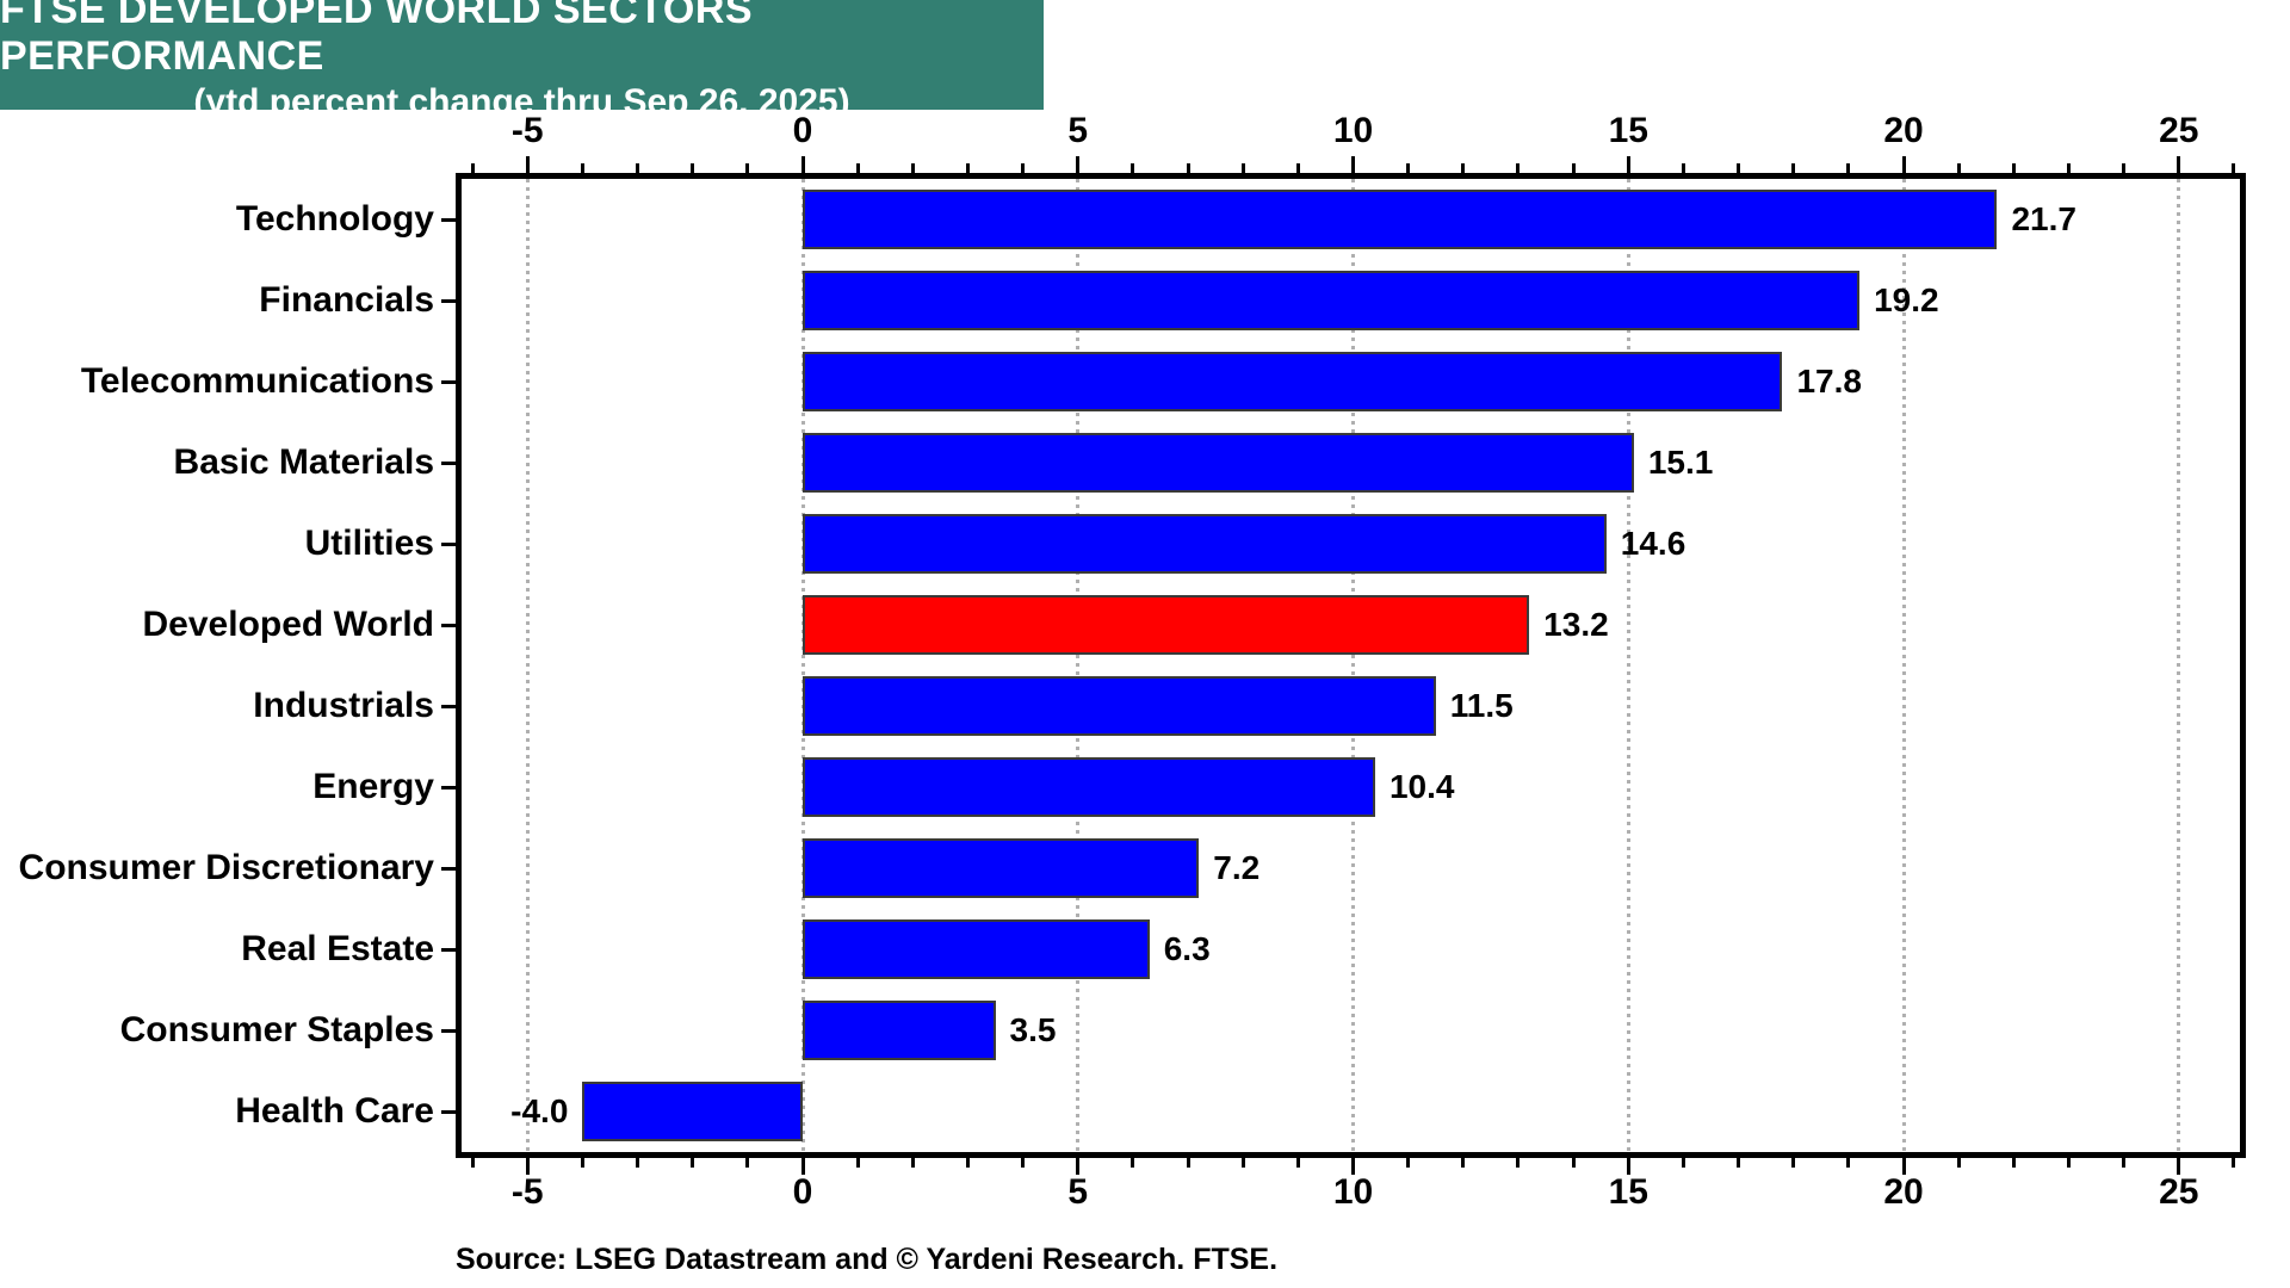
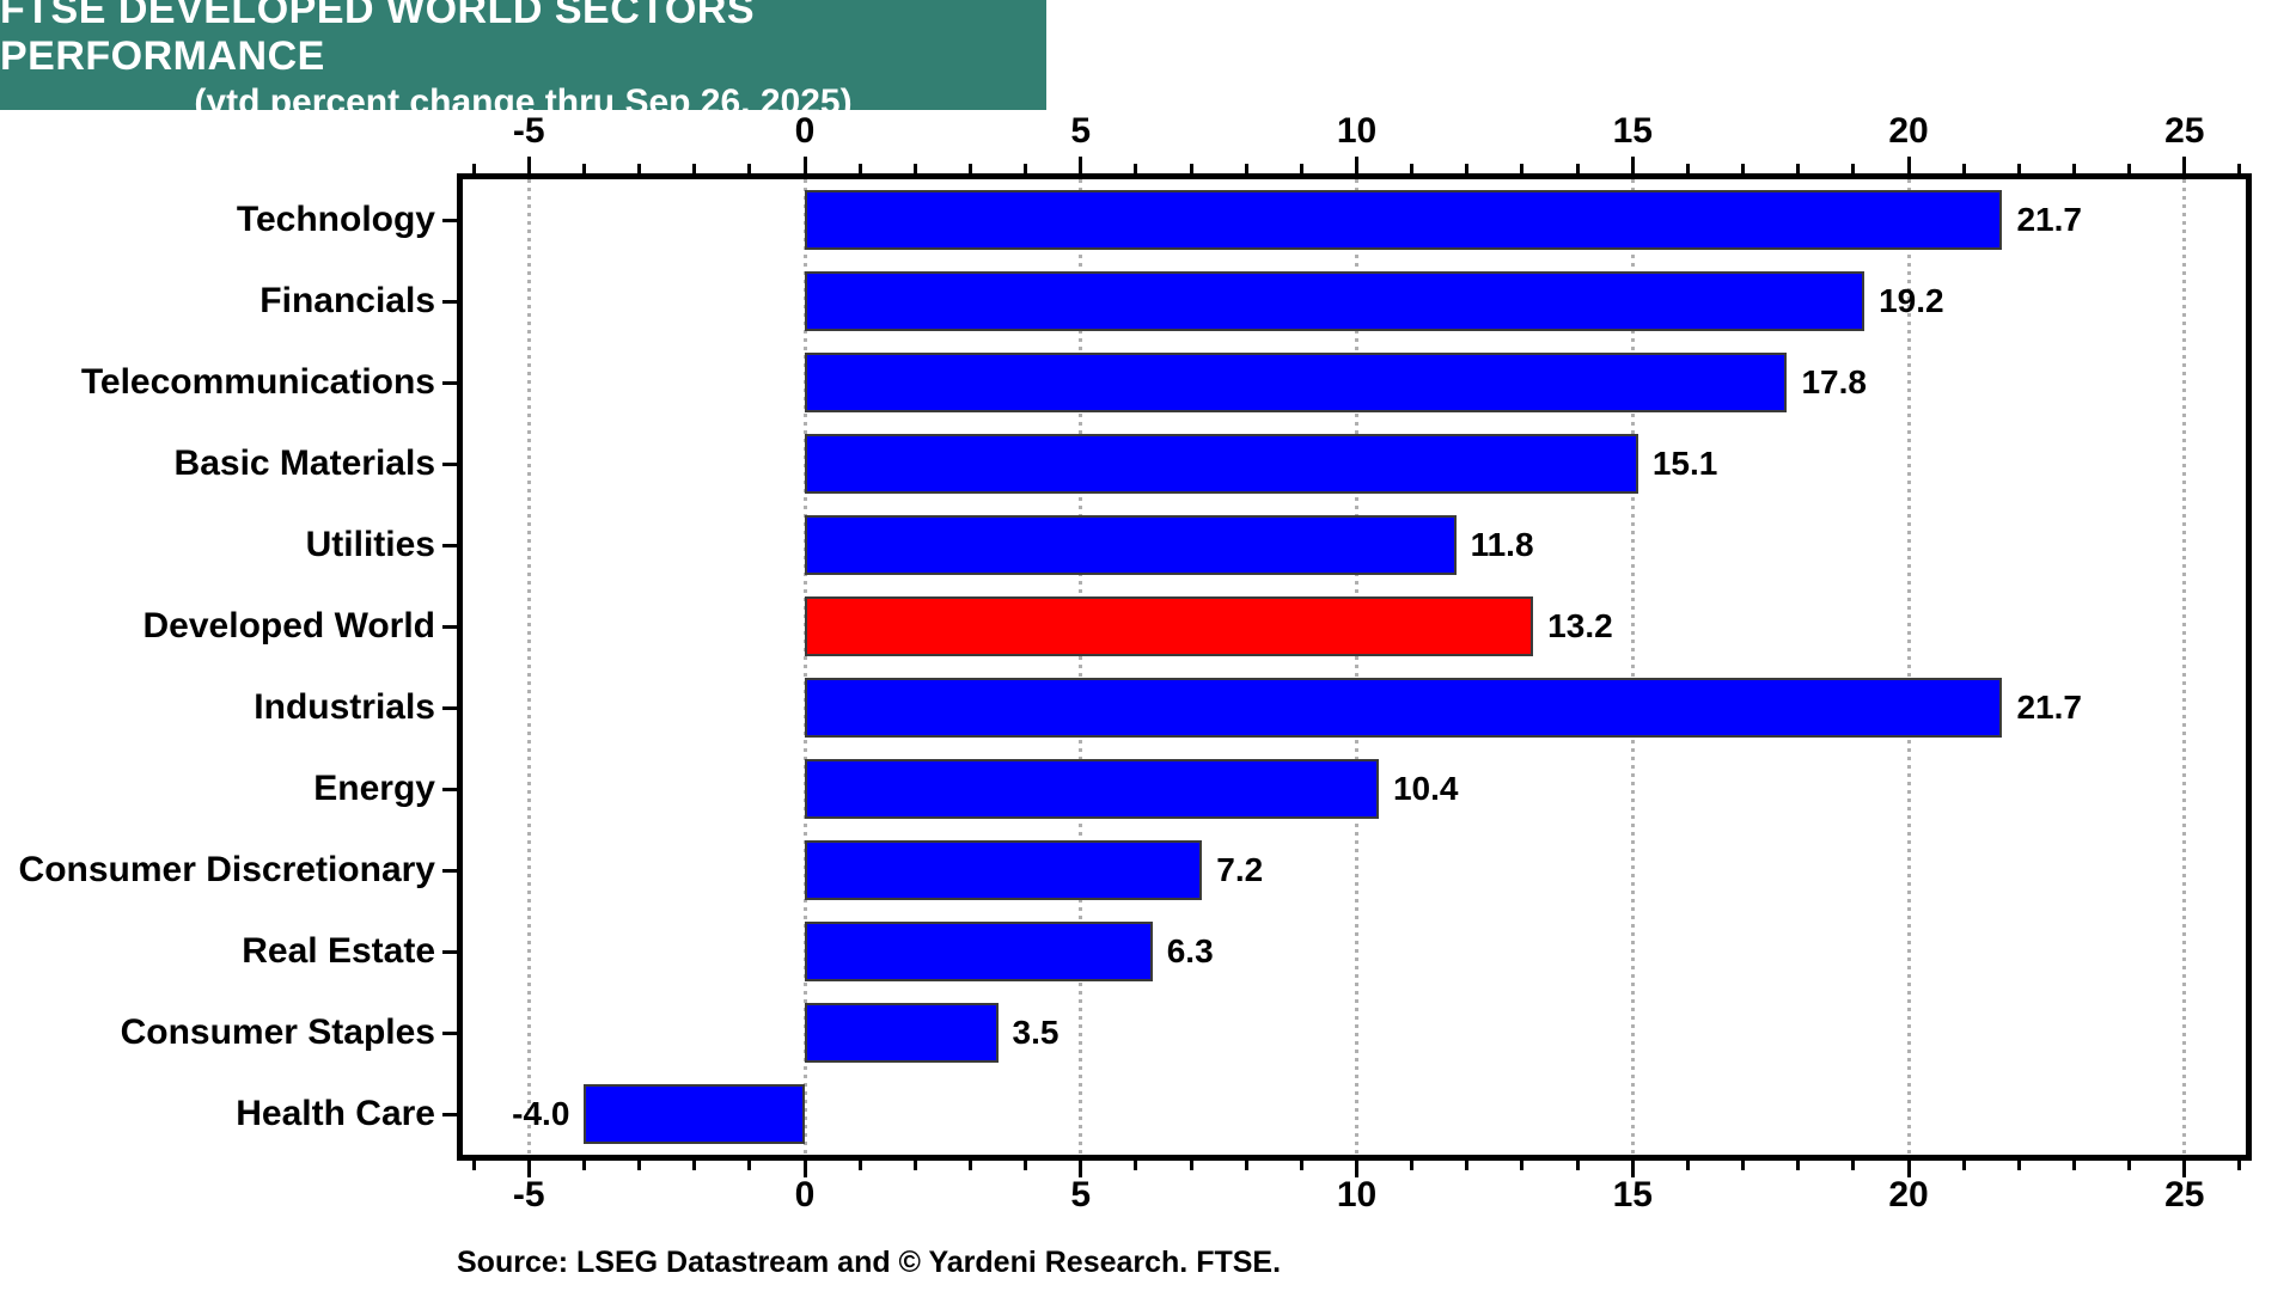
Utilities: 14.6 -> 11.8
Industrials: 11.5 -> 21.7
